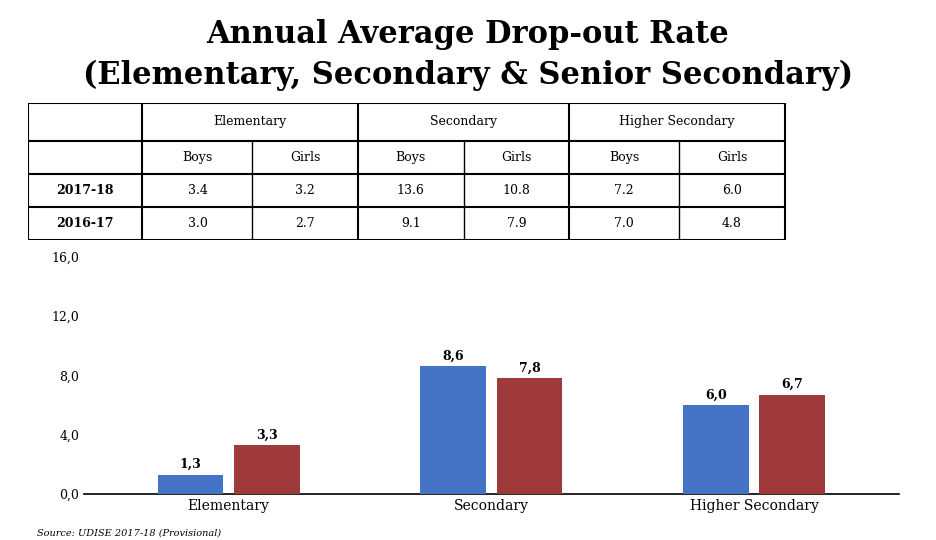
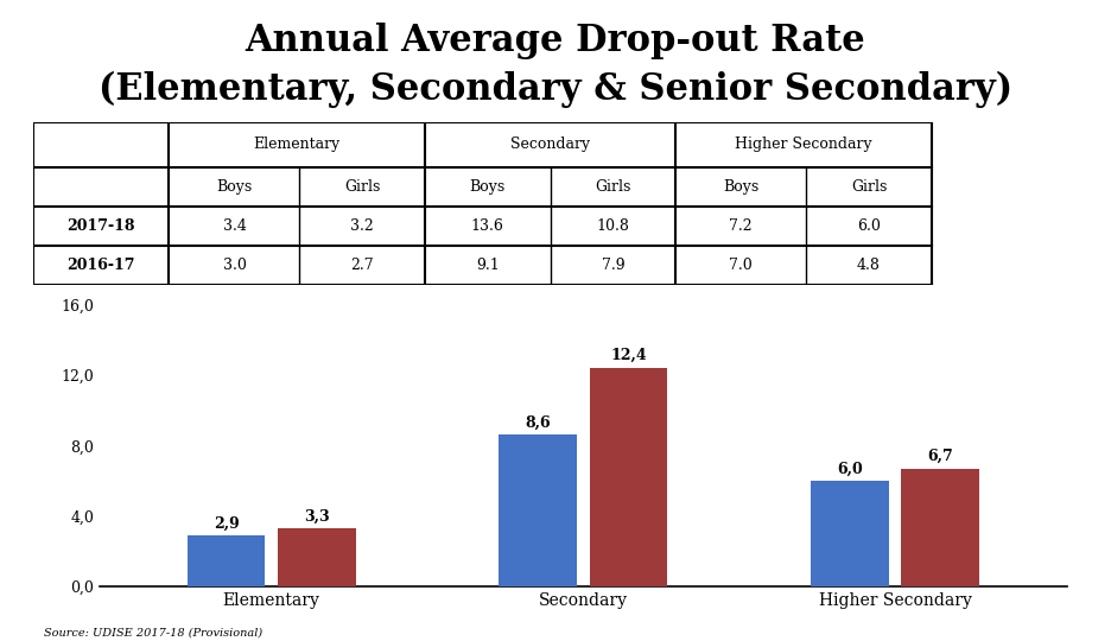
2016-17/Elementary: 1,3 -> 2,9
2017-18/Secondary: 7,8 -> 12,4
